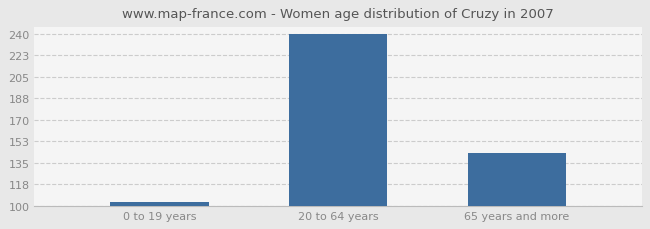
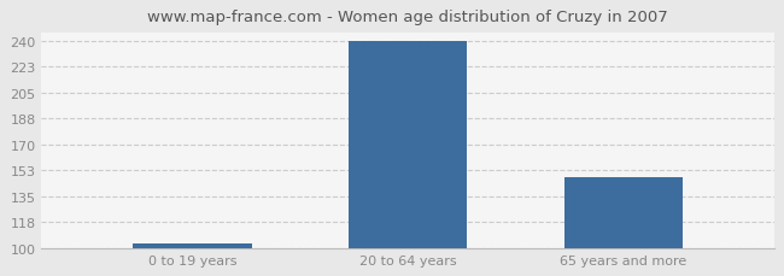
65 years and more: 143 -> 148
